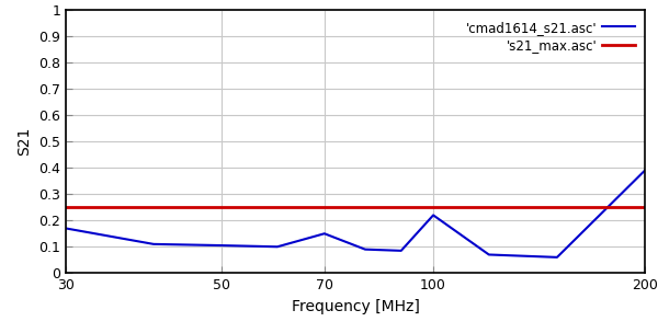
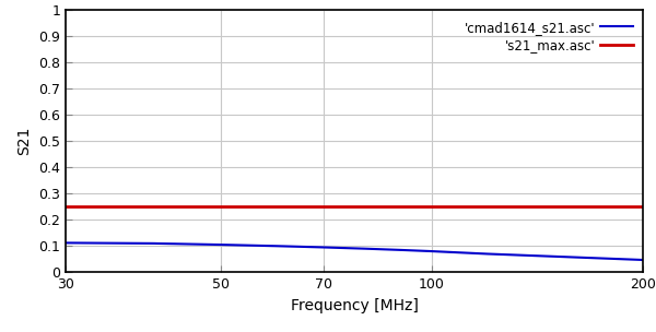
30: 0.170 -> 0.112
70: 0.150 -> 0.095
100: 0.220 -> 0.080
200: 0.390 -> 0.047
